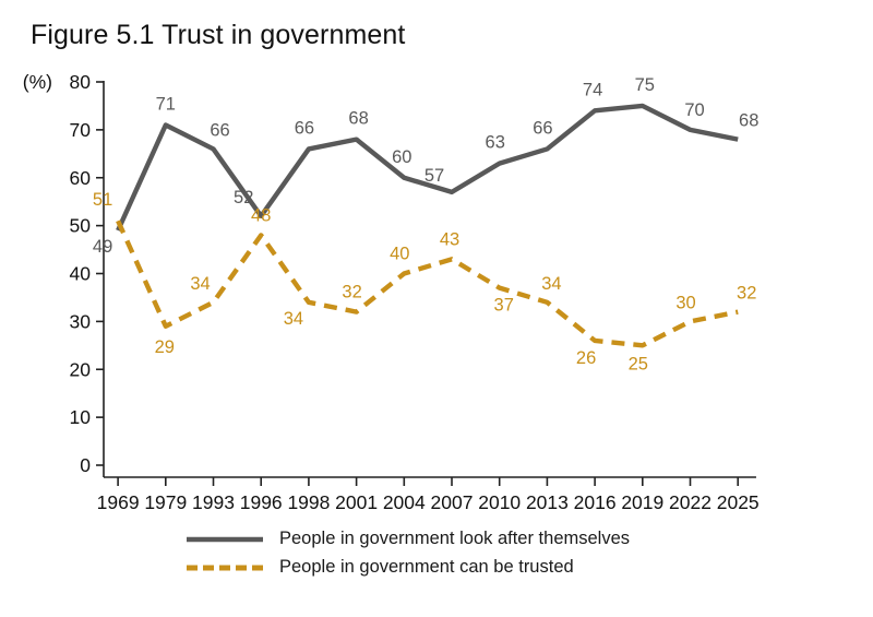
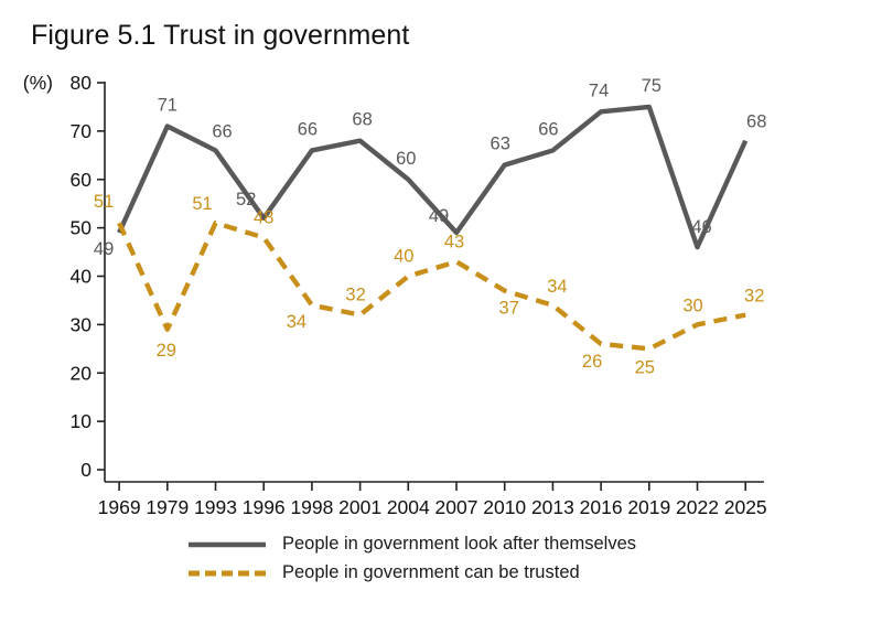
People in government can be trusted/1993: 34 -> 51
People in government look after themselves/2007: 57 -> 49
People in government look after themselves/2022: 70 -> 46
